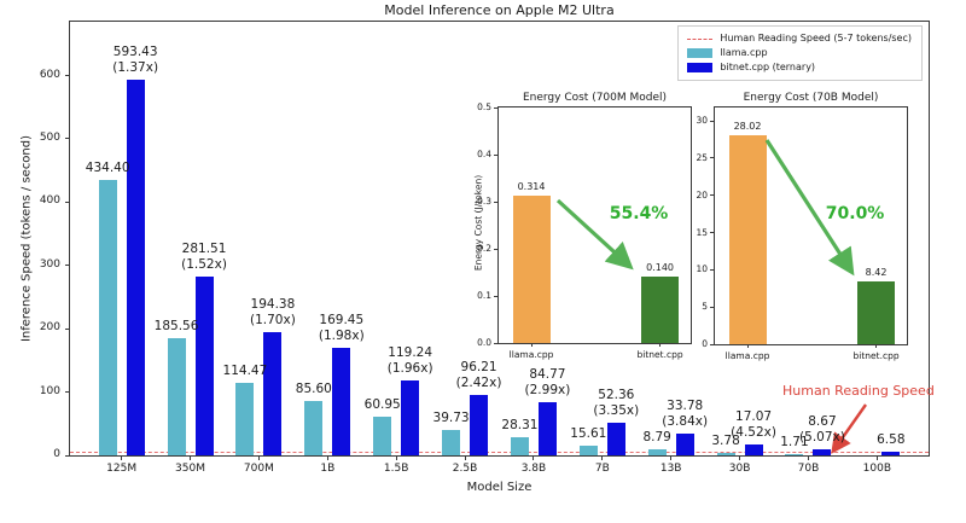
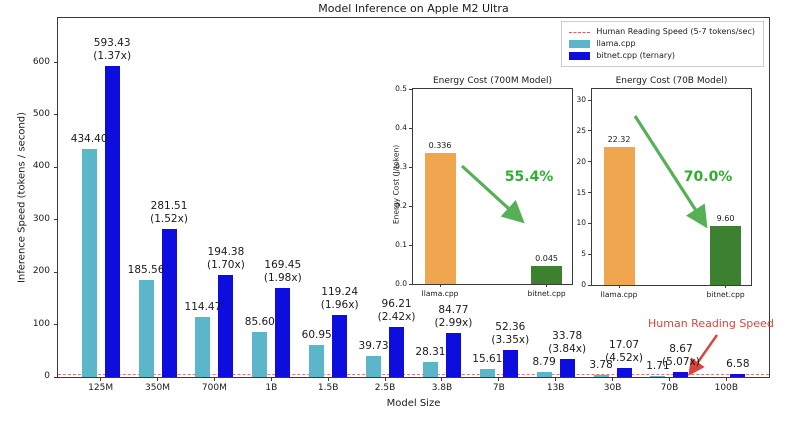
Energy Cost (700M Model)/llama.cpp: 0.314 -> 0.336
Energy Cost (700M Model)/bitnet.cpp: 0.140 -> 0.045
Energy Cost (70B Model)/llama.cpp: 28.02 -> 22.32
Energy Cost (70B Model)/bitnet.cpp: 8.42 -> 9.60
